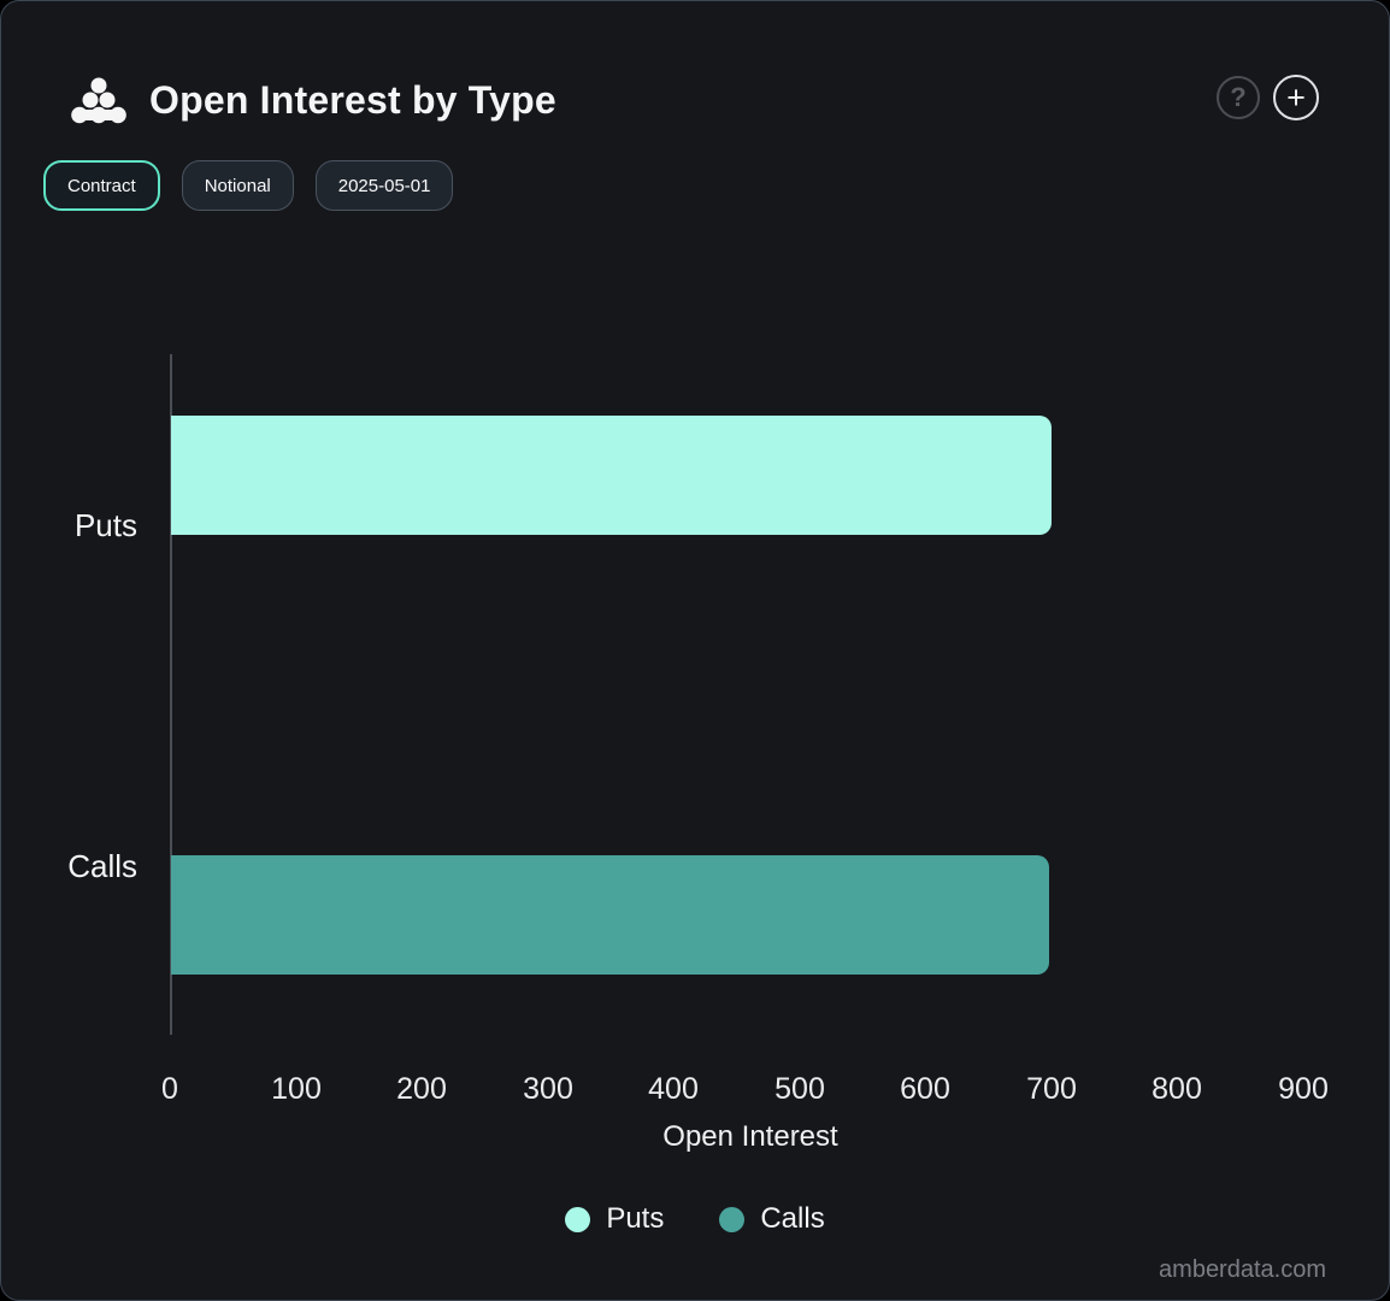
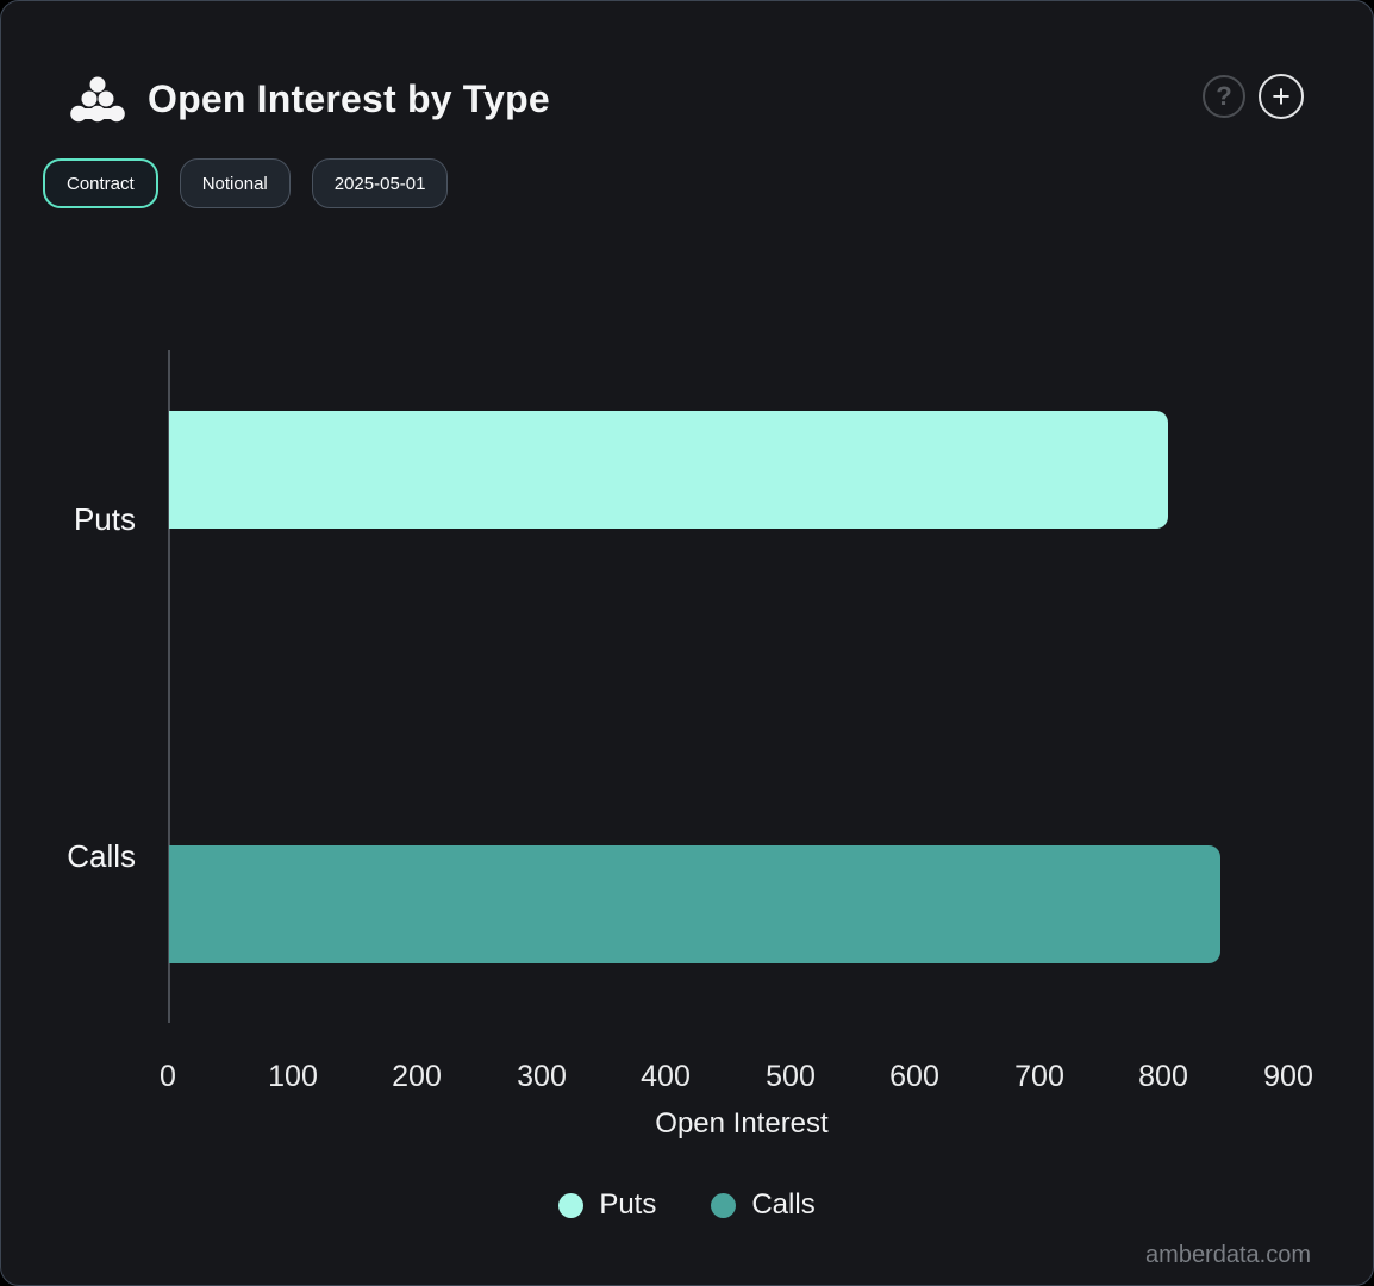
Puts/Puts: 699 -> 802
Calls/Calls: 697 -> 845
